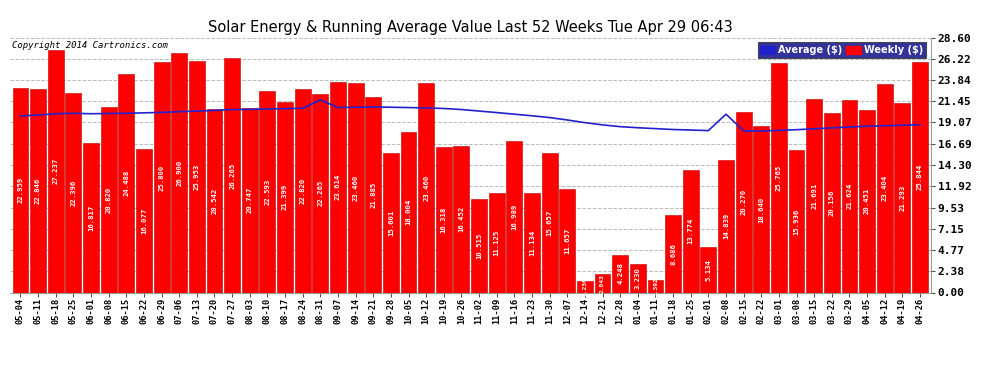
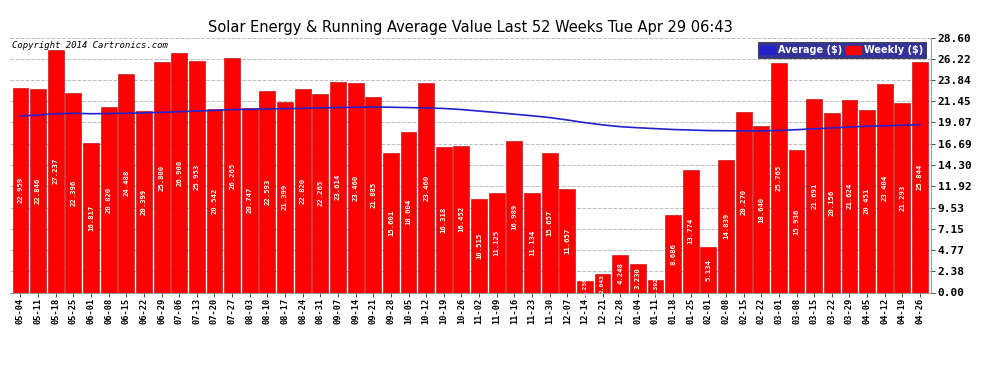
Weekly ($)/06-22: 16.077 -> 20.399
Average ($)/08-31: 21.6 -> 20.7
Average ($)/02-08: 20.0 -> 18.1
